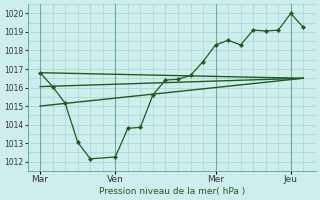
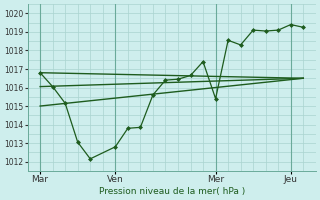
Ven: 1012.2 -> 1012.8
Mer: 1018.3 -> 1015.4
Jeu: 1020.0 -> 1019.4
